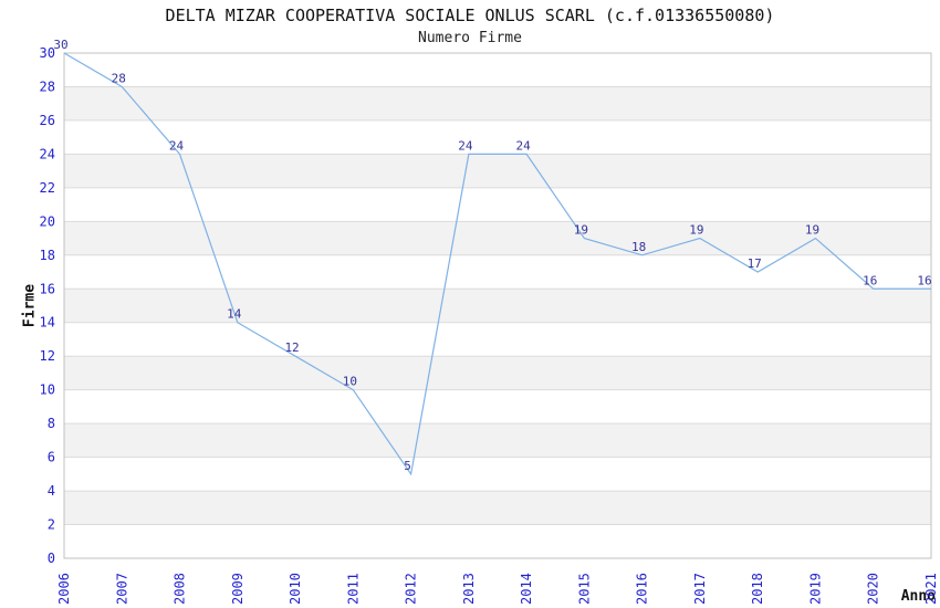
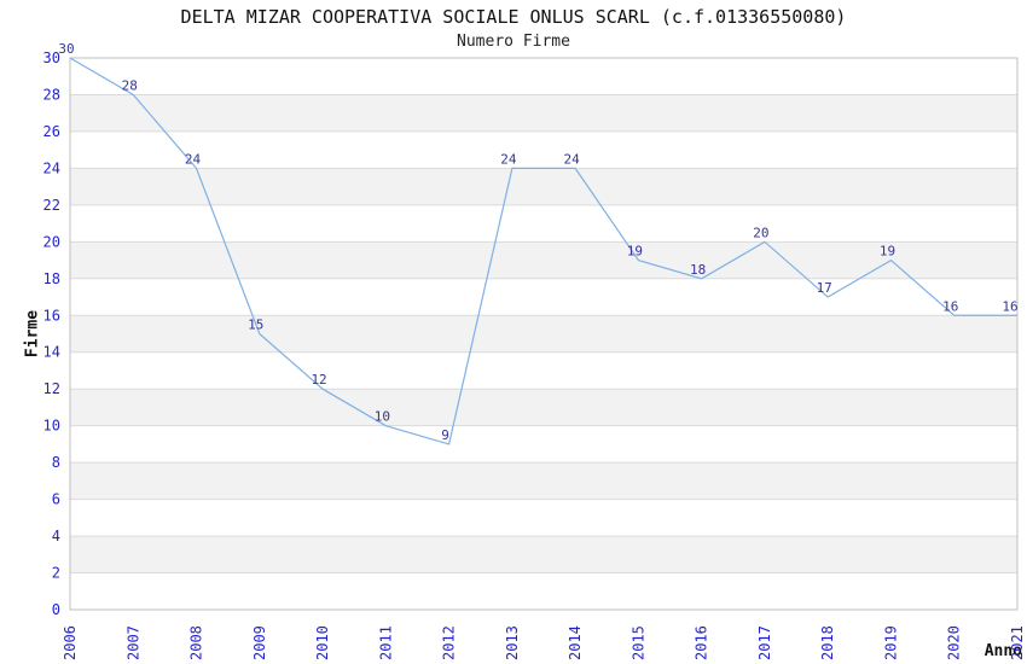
2009: 14 -> 15
2012: 5 -> 9
2017: 19 -> 20
